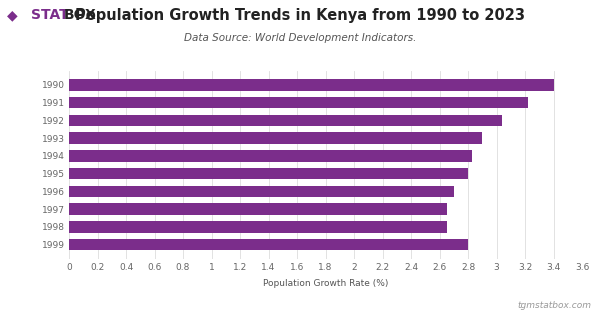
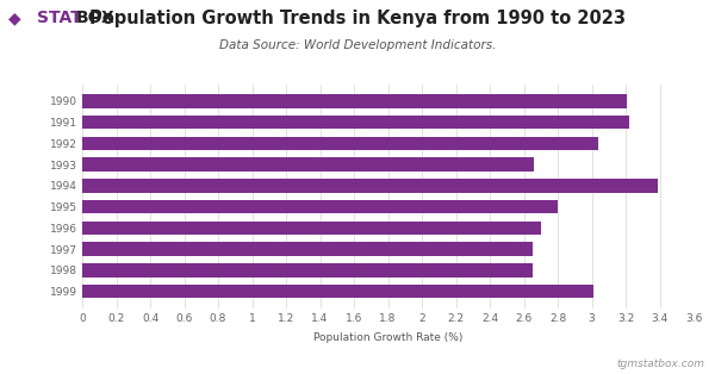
1990: 3.40 -> 3.21
1993: 2.90 -> 2.66
1994: 2.83 -> 3.39
1999: 2.80 -> 3.01
